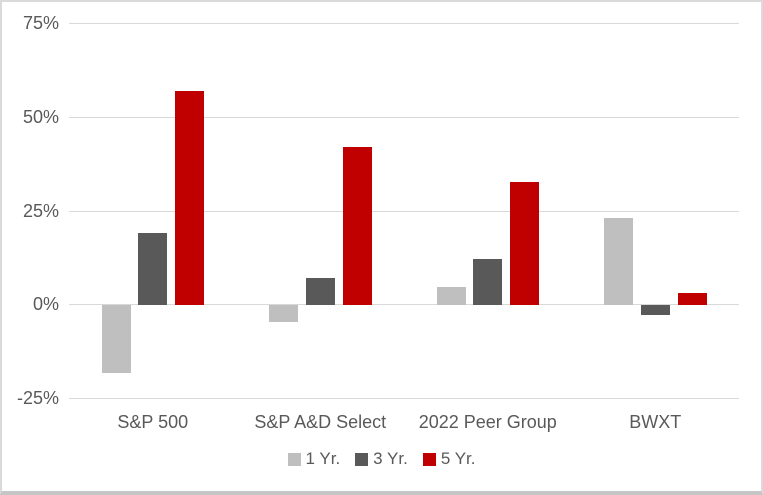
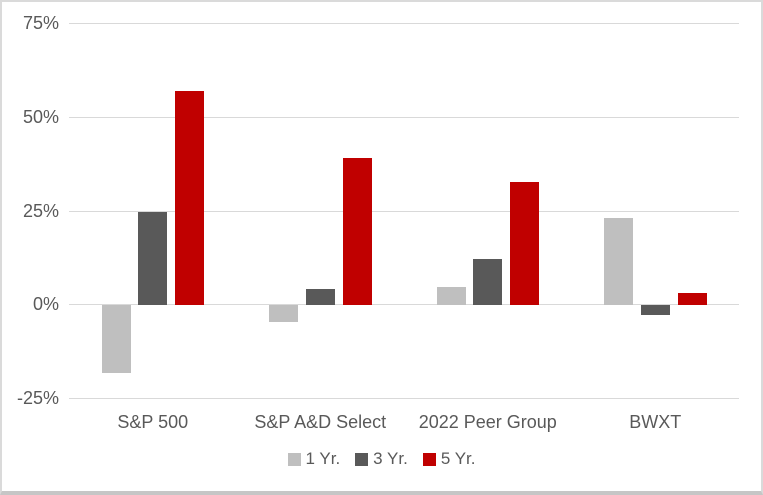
3 Yr./S&P 500: 19% -> 24%
3 Yr./S&P A&D Select: 7% -> 4%
5 Yr./S&P A&D Select: 42% -> 39%
